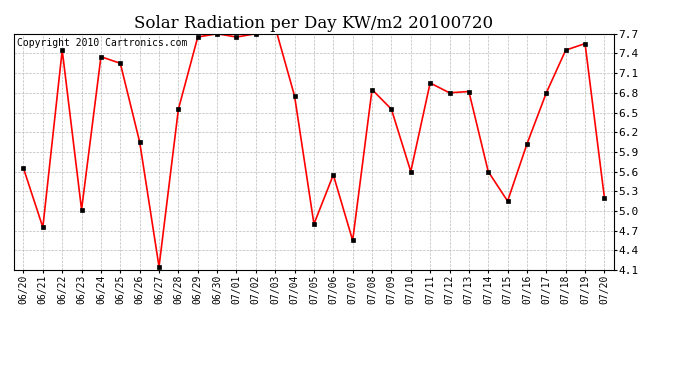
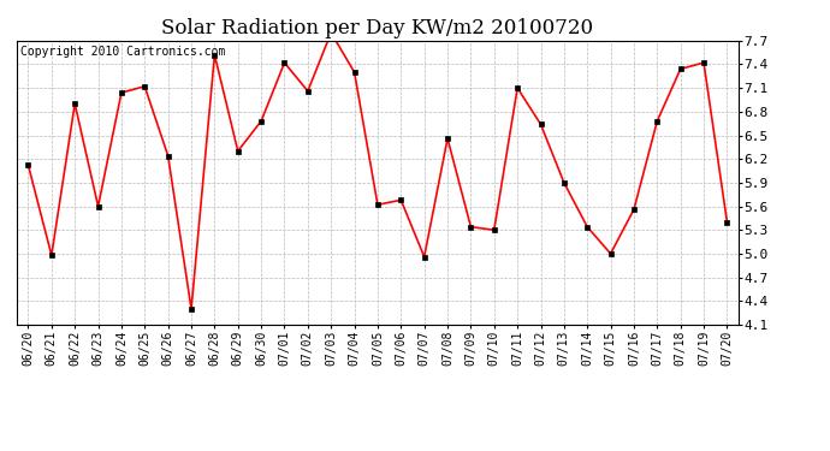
06/20: 5.65 -> 6.12
06/21: 4.75 -> 4.98
06/22: 7.45 -> 6.90
06/23: 5.02 -> 5.60
06/24: 7.35 -> 7.04
06/25: 7.25 -> 7.12
06/26: 6.05 -> 6.24
06/27: 4.15 -> 4.30
06/28: 6.55 -> 7.52
06/29: 7.65 -> 6.30
06/30: 7.70 -> 6.68
07/01: 7.65 -> 7.42
07/02: 7.70 -> 7.06
07/04: 6.75 -> 7.30
07/05: 4.80 -> 5.62
07/06: 5.55 -> 5.68
07/07: 4.55 -> 4.96
07/08: 6.85 -> 6.46
07/09: 6.55 -> 5.34
07/10: 5.60 -> 5.30
07/11: 6.95 -> 7.10
07/12: 6.80 -> 6.64
07/13: 6.82 -> 5.90
07/14: 5.60 -> 5.34
07/15: 5.15 -> 5.00
07/16: 6.02 -> 5.56
07/17: 6.80 -> 6.68
07/18: 7.45 -> 7.34
07/19: 7.55 -> 7.42
07/20: 5.20 -> 5.40
